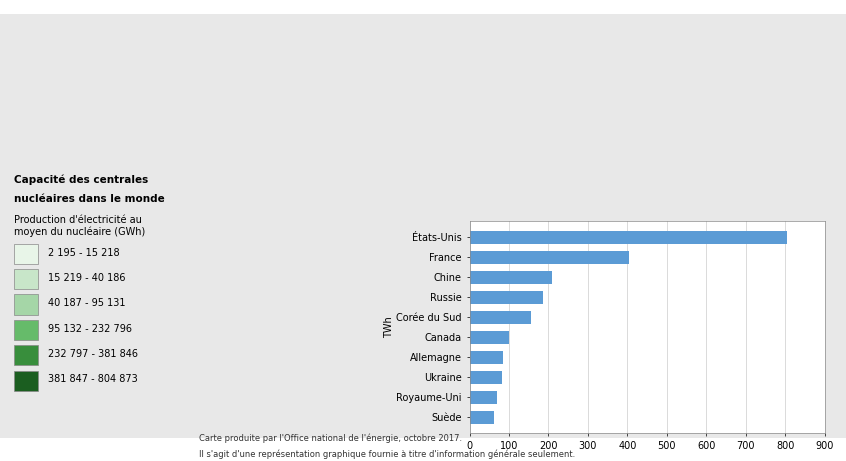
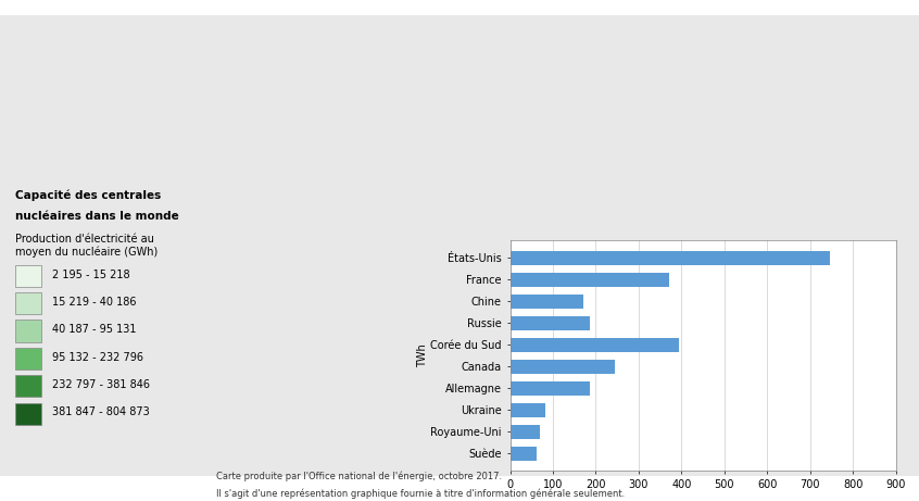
États-Unis: 805 -> 745
France: 405 -> 370
Chine: 210 -> 170
Corée du Sud: 155 -> 395
Canada: 100 -> 245
Allemagne: 85 -> 185
